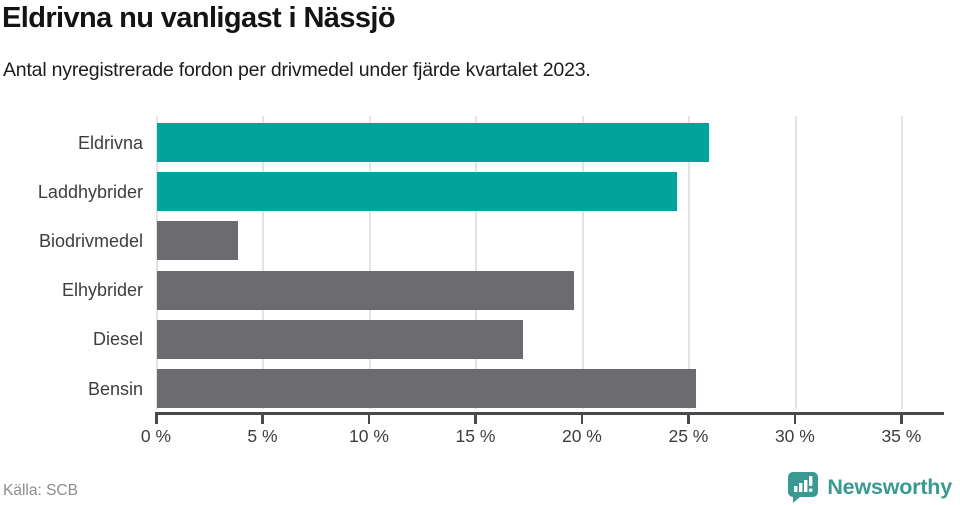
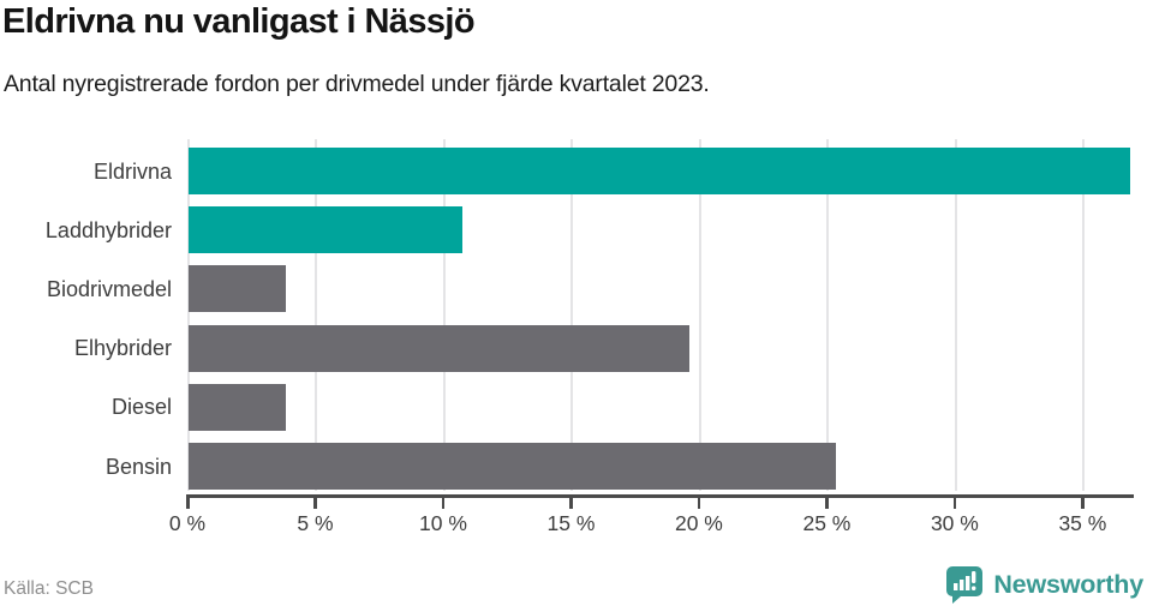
Eldrivna: 25.9% -> 36.8%
Laddhybrider: 24.4% -> 10.7%
Diesel: 17.2% -> 3.8%
